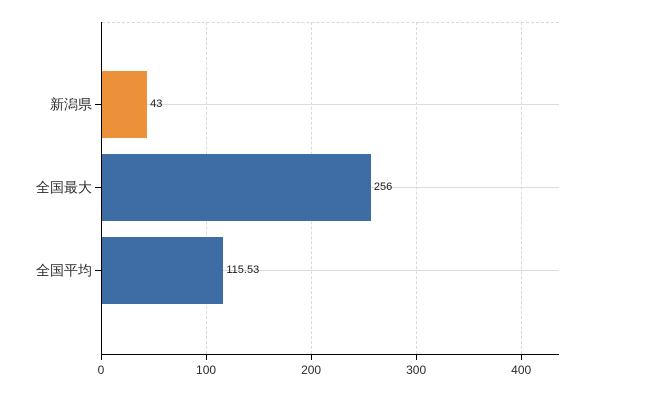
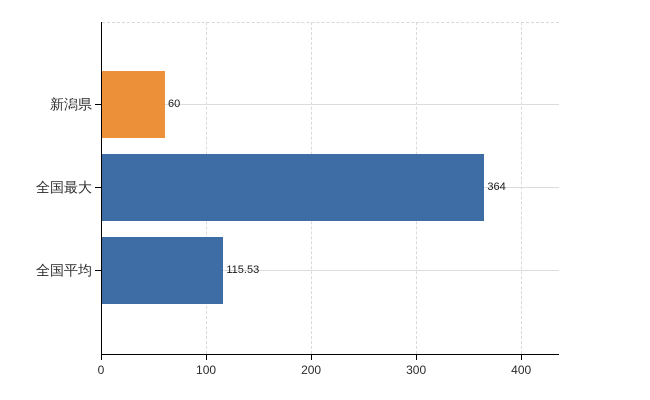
新潟県: 43 -> 60
全国最大: 256 -> 364
